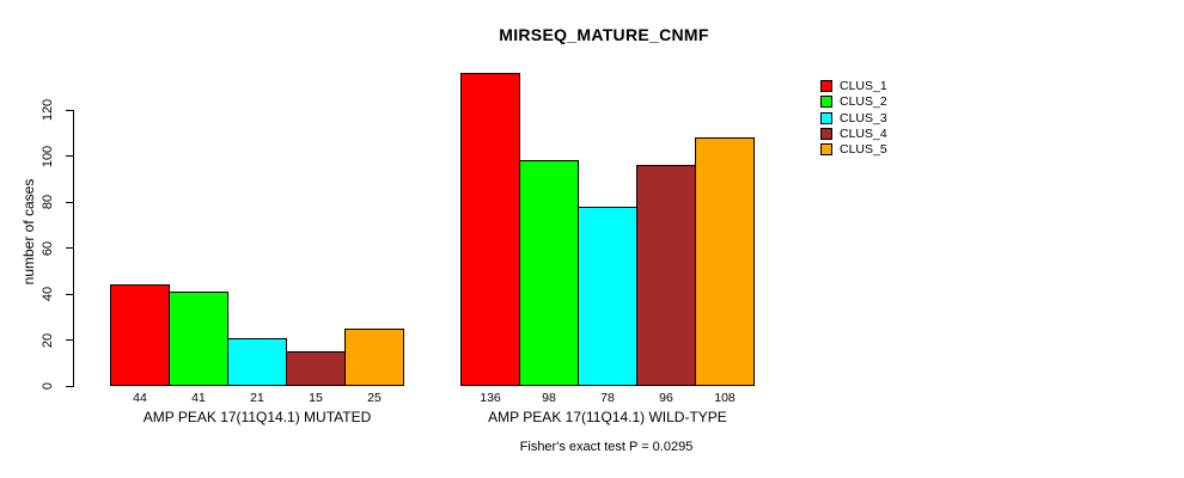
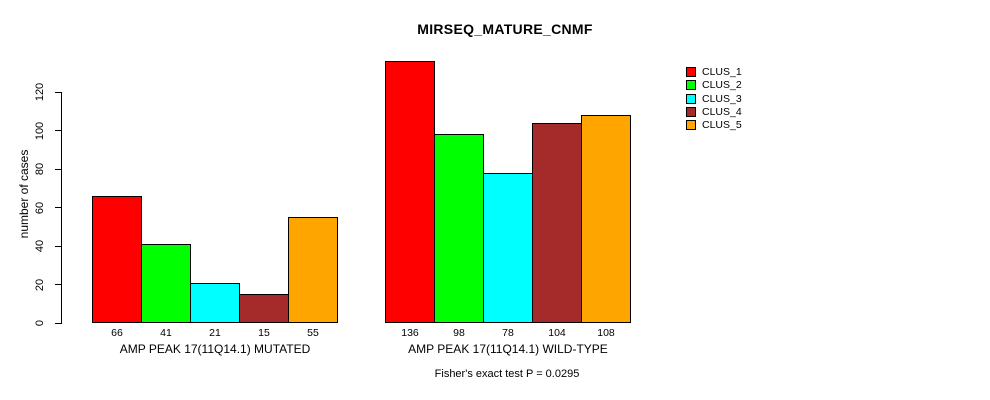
CLUS_1/AMP PEAK 17(11Q14.1) MUTATED: 44 -> 66
CLUS_5/AMP PEAK 17(11Q14.1) MUTATED: 25 -> 55
CLUS_4/AMP PEAK 17(11Q14.1) WILD-TYPE: 96 -> 104
